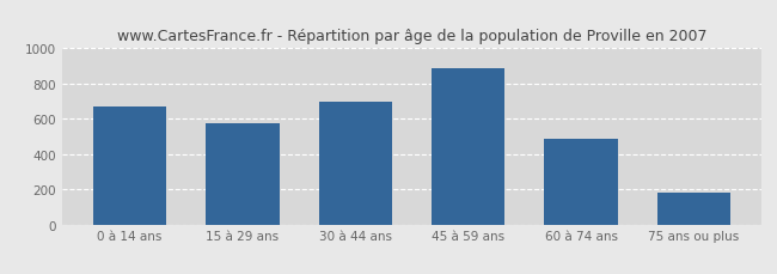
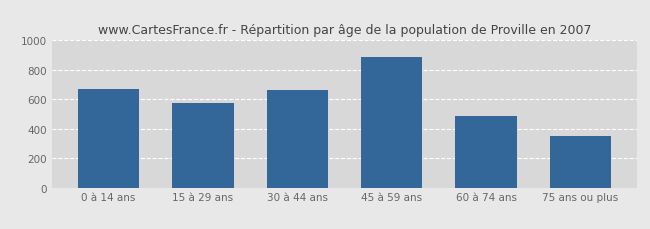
30 à 44 ans: 700 -> 660
75 ans ou plus: 180 -> 350
